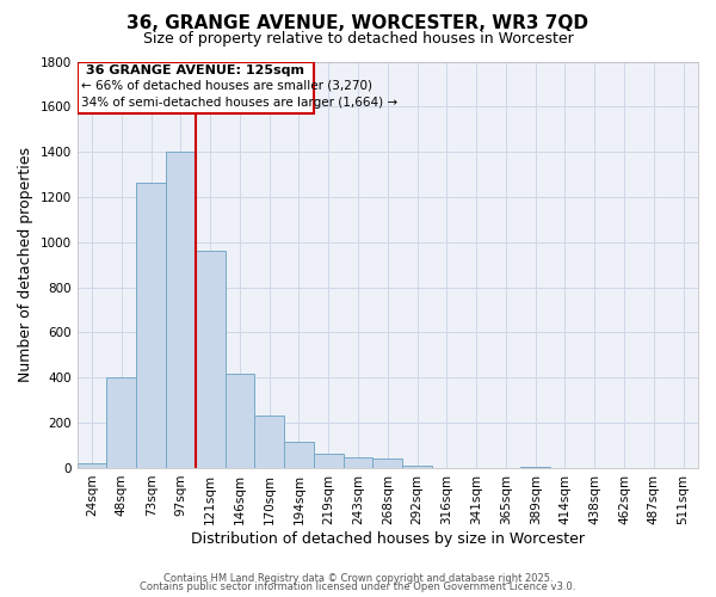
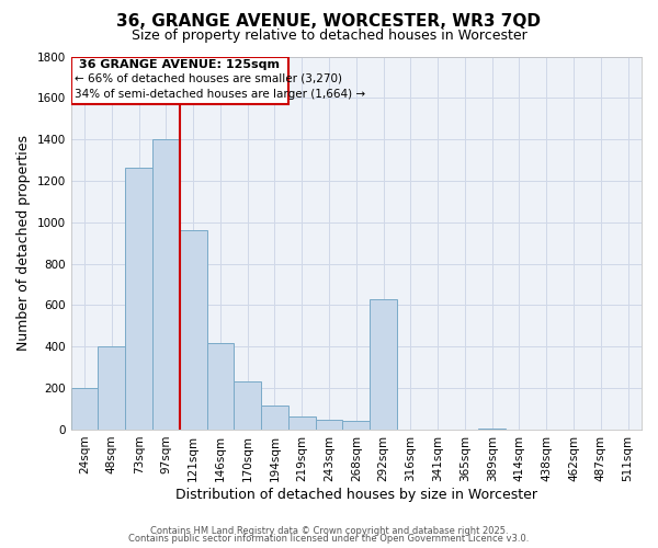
24sqm: 20 -> 200
292sqm: 10 -> 630
